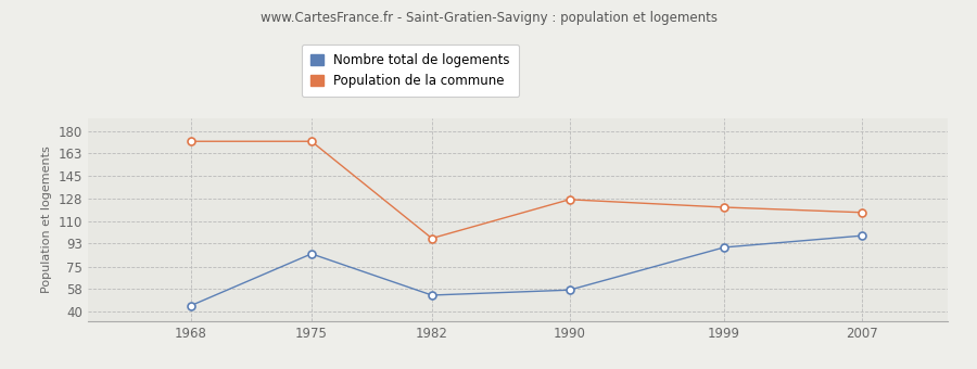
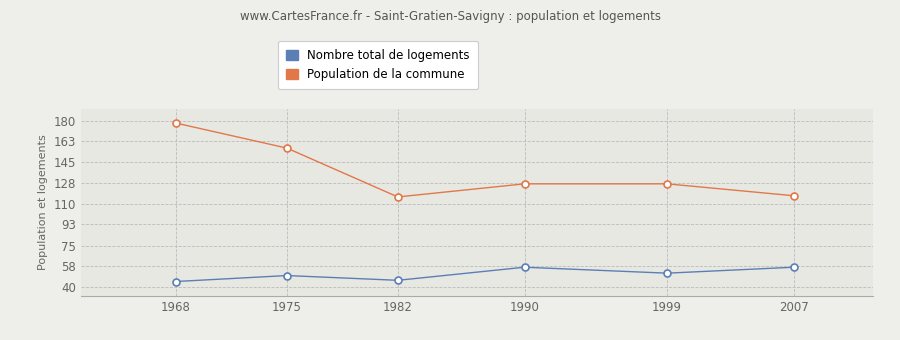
Population de la commune/1968: 172 -> 178
Nombre total de logements/1975: 85 -> 50
Population de la commune/1975: 172 -> 157
Nombre total de logements/1982: 53 -> 46
Population de la commune/1982: 97 -> 116
Nombre total de logements/1999: 90 -> 52
Population de la commune/1999: 121 -> 127
Nombre total de logements/2007: 99 -> 57
